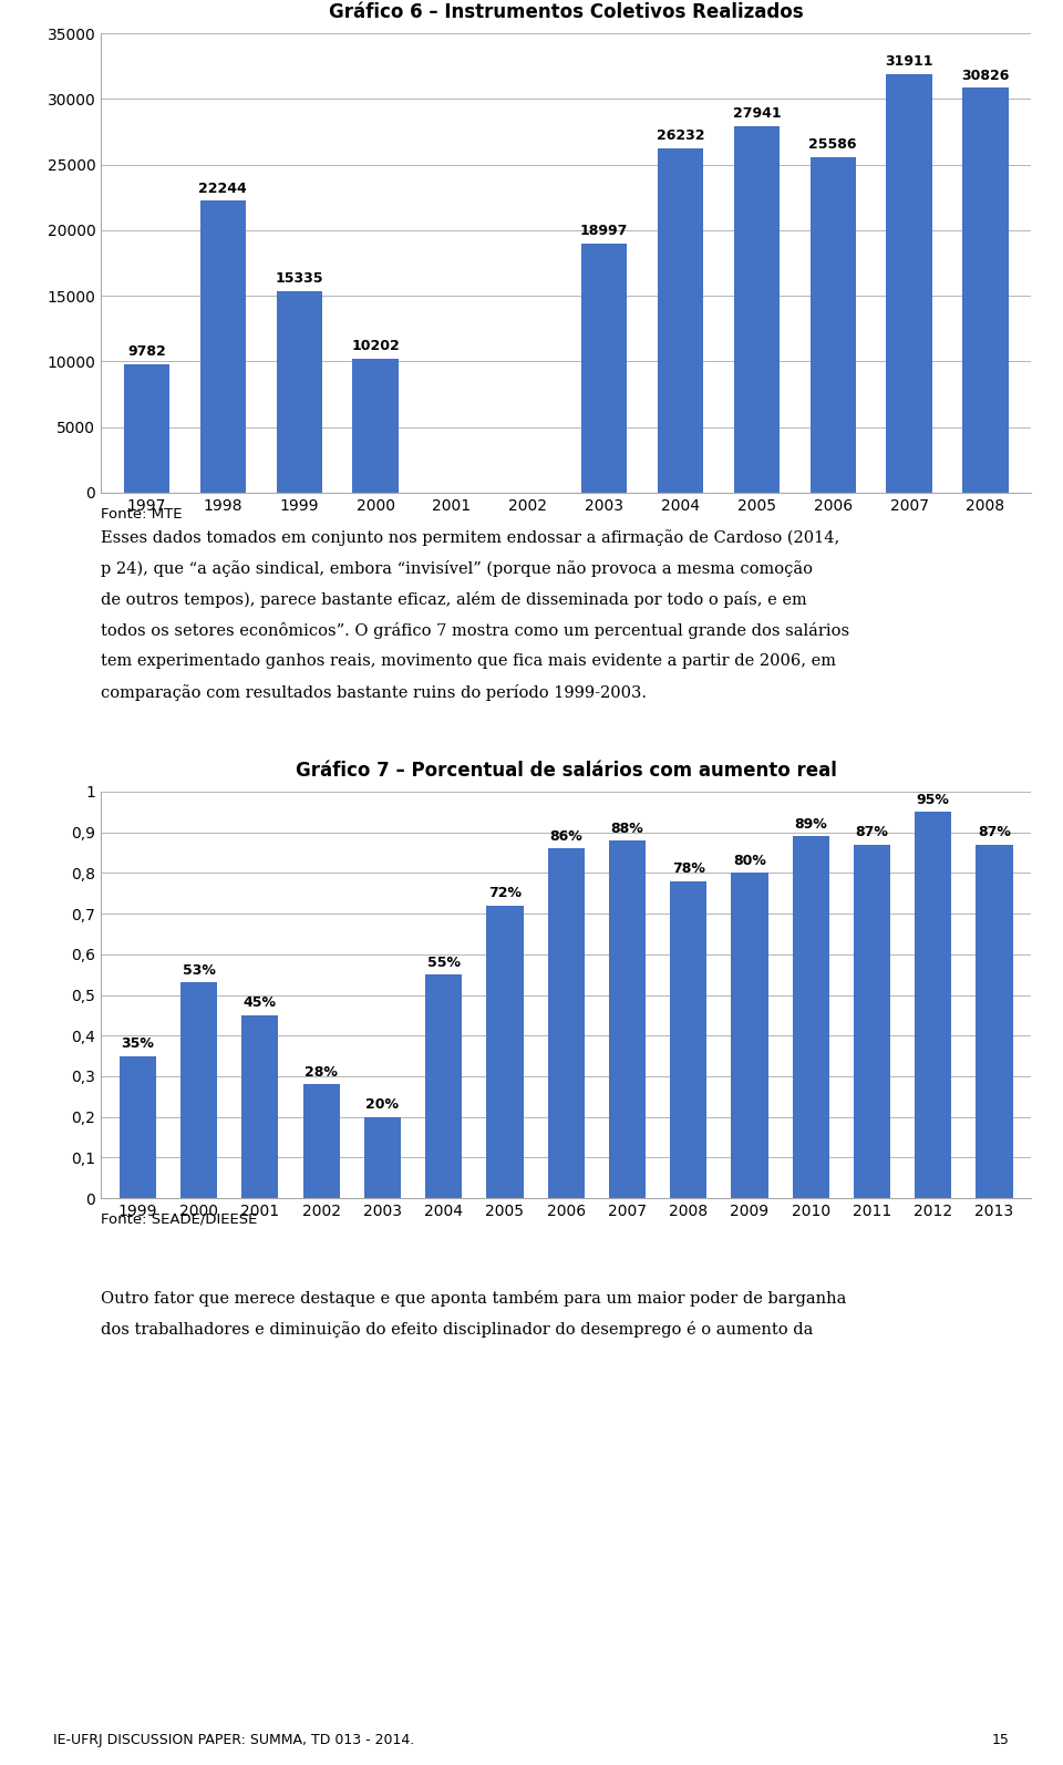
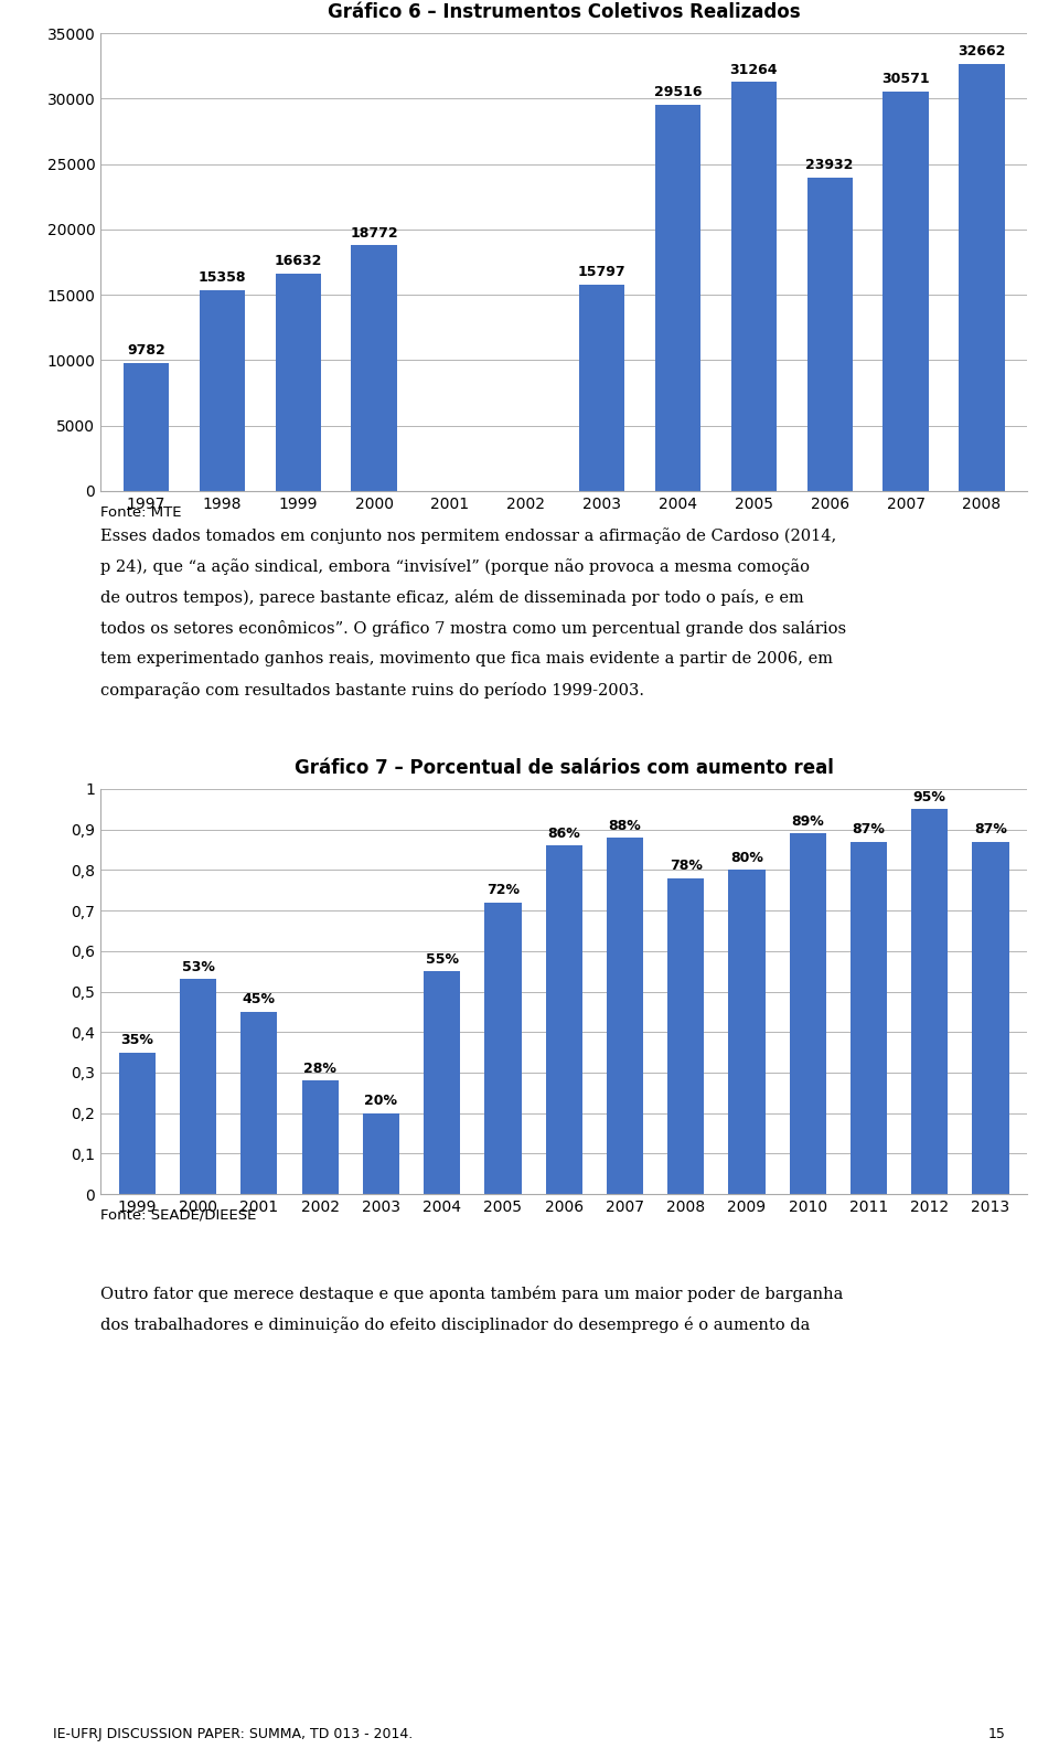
Gráfico 6 – Instrumentos Coletivos Realizados/1998: 22244 -> 15358
Gráfico 6 – Instrumentos Coletivos Realizados/1999: 15335 -> 16632
Gráfico 6 – Instrumentos Coletivos Realizados/2000: 10202 -> 18772
Gráfico 6 – Instrumentos Coletivos Realizados/2003: 18997 -> 15797
Gráfico 6 – Instrumentos Coletivos Realizados/2004: 26232 -> 29516
Gráfico 6 – Instrumentos Coletivos Realizados/2005: 27941 -> 31264
Gráfico 6 – Instrumentos Coletivos Realizados/2006: 25586 -> 23932
Gráfico 6 – Instrumentos Coletivos Realizados/2007: 31911 -> 30571
Gráfico 6 – Instrumentos Coletivos Realizados/2008: 30826 -> 32662
